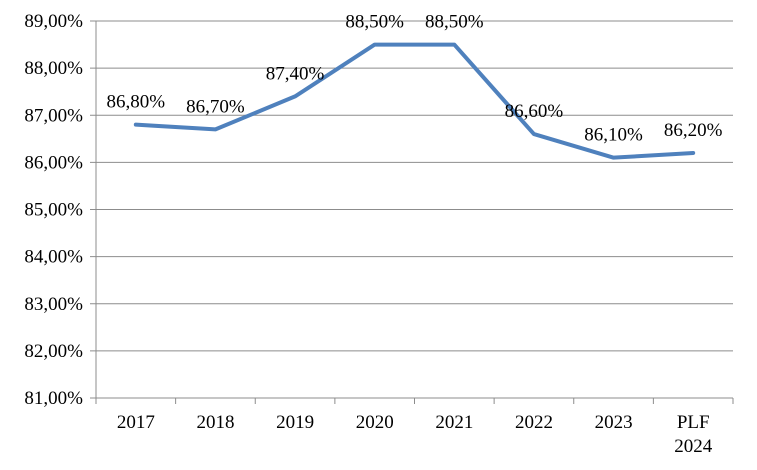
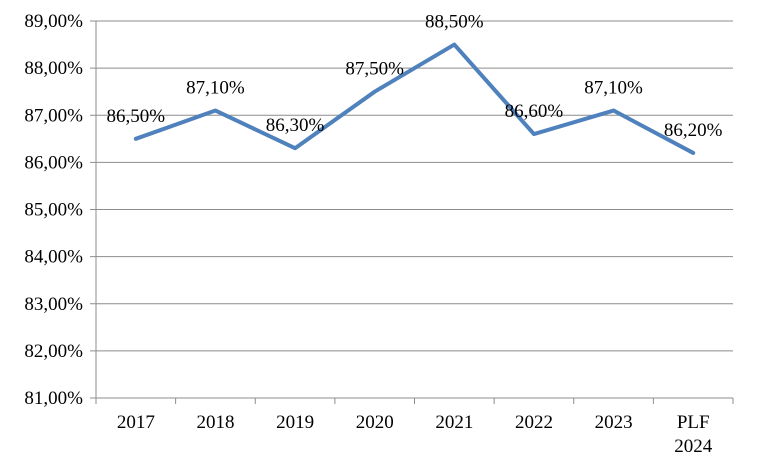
2017: 86,80% -> 86,50%
2018: 86,70% -> 87,10%
2019: 87,40% -> 86,30%
2020: 88,50% -> 87,50%
2023: 86,10% -> 87,10%
